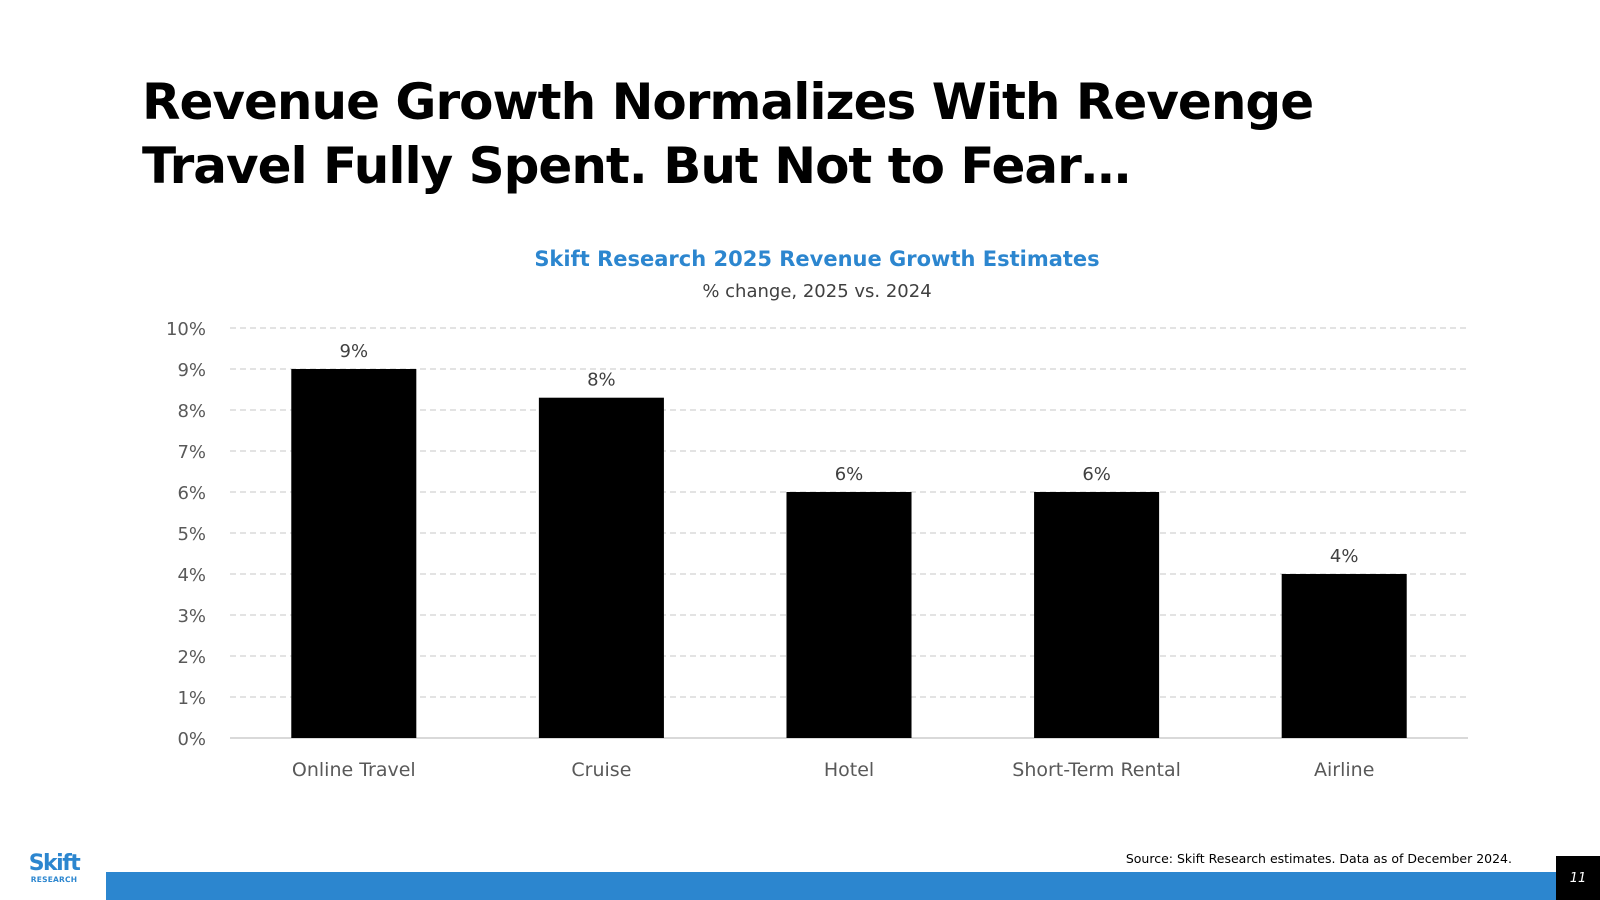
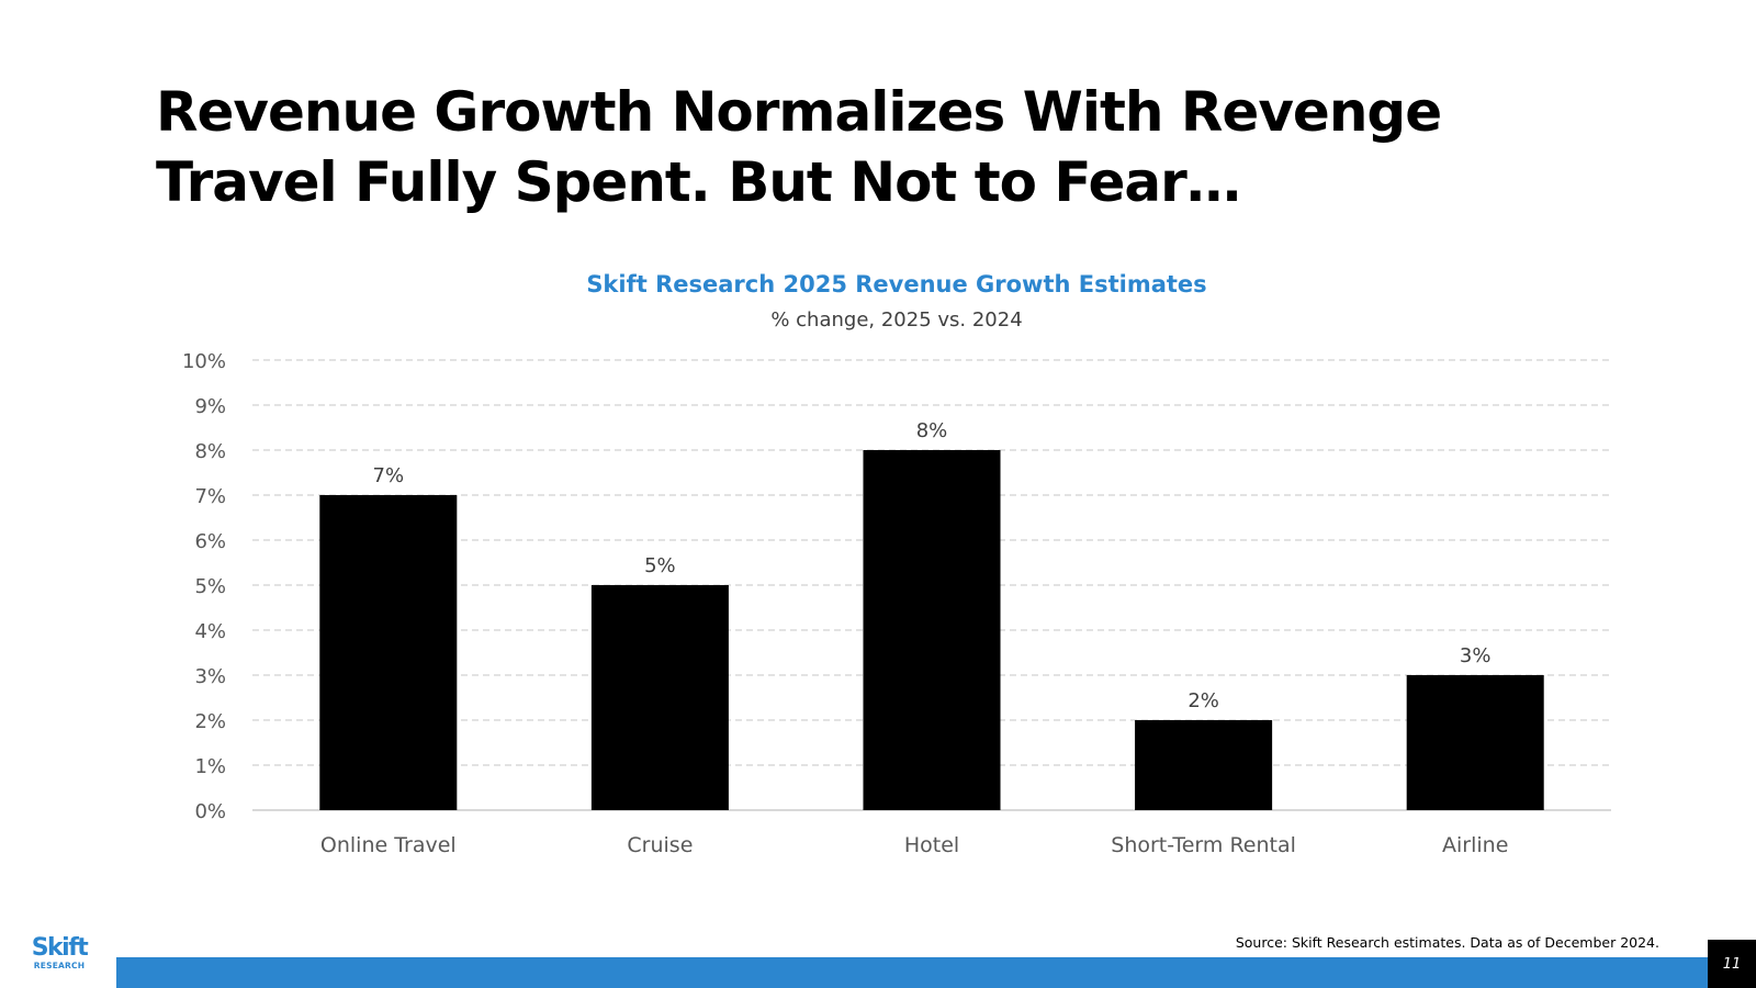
Online Travel: 9% -> 7%
Cruise: 8% -> 5%
Hotel: 6% -> 8%
Short-Term Rental: 6% -> 2%
Airline: 4% -> 3%
